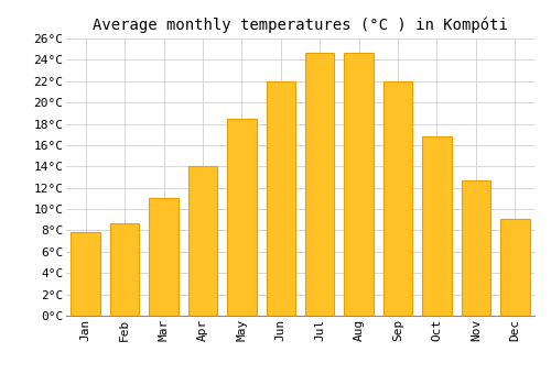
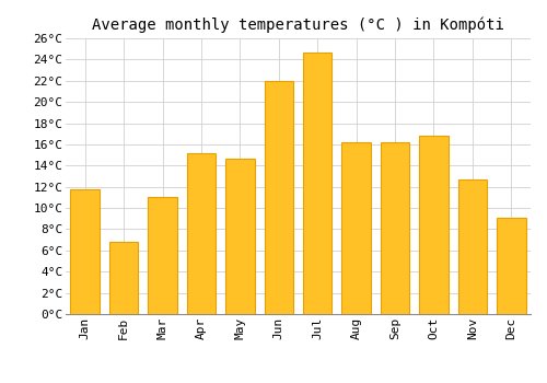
Jan: 7.8°C -> 11.8°C
Feb: 8.7°C -> 6.8°C
Apr: 14.0°C -> 15.2°C
May: 18.5°C -> 14.6°C
Aug: 24.7°C -> 16.2°C
Sep: 22.0°C -> 16.2°C
